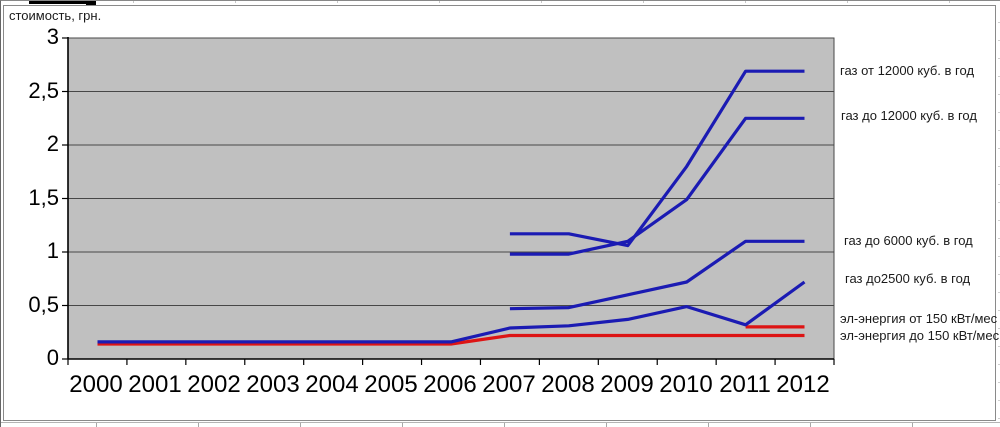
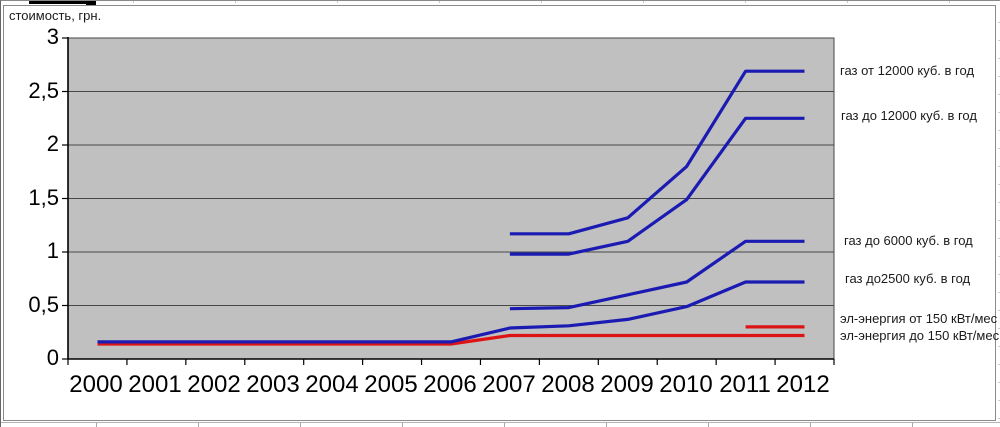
газ от 12000 куб. в год/2009: 1.06 -> 1.32
газ до2500 куб. в год/2011: 0.32 -> 0.72
